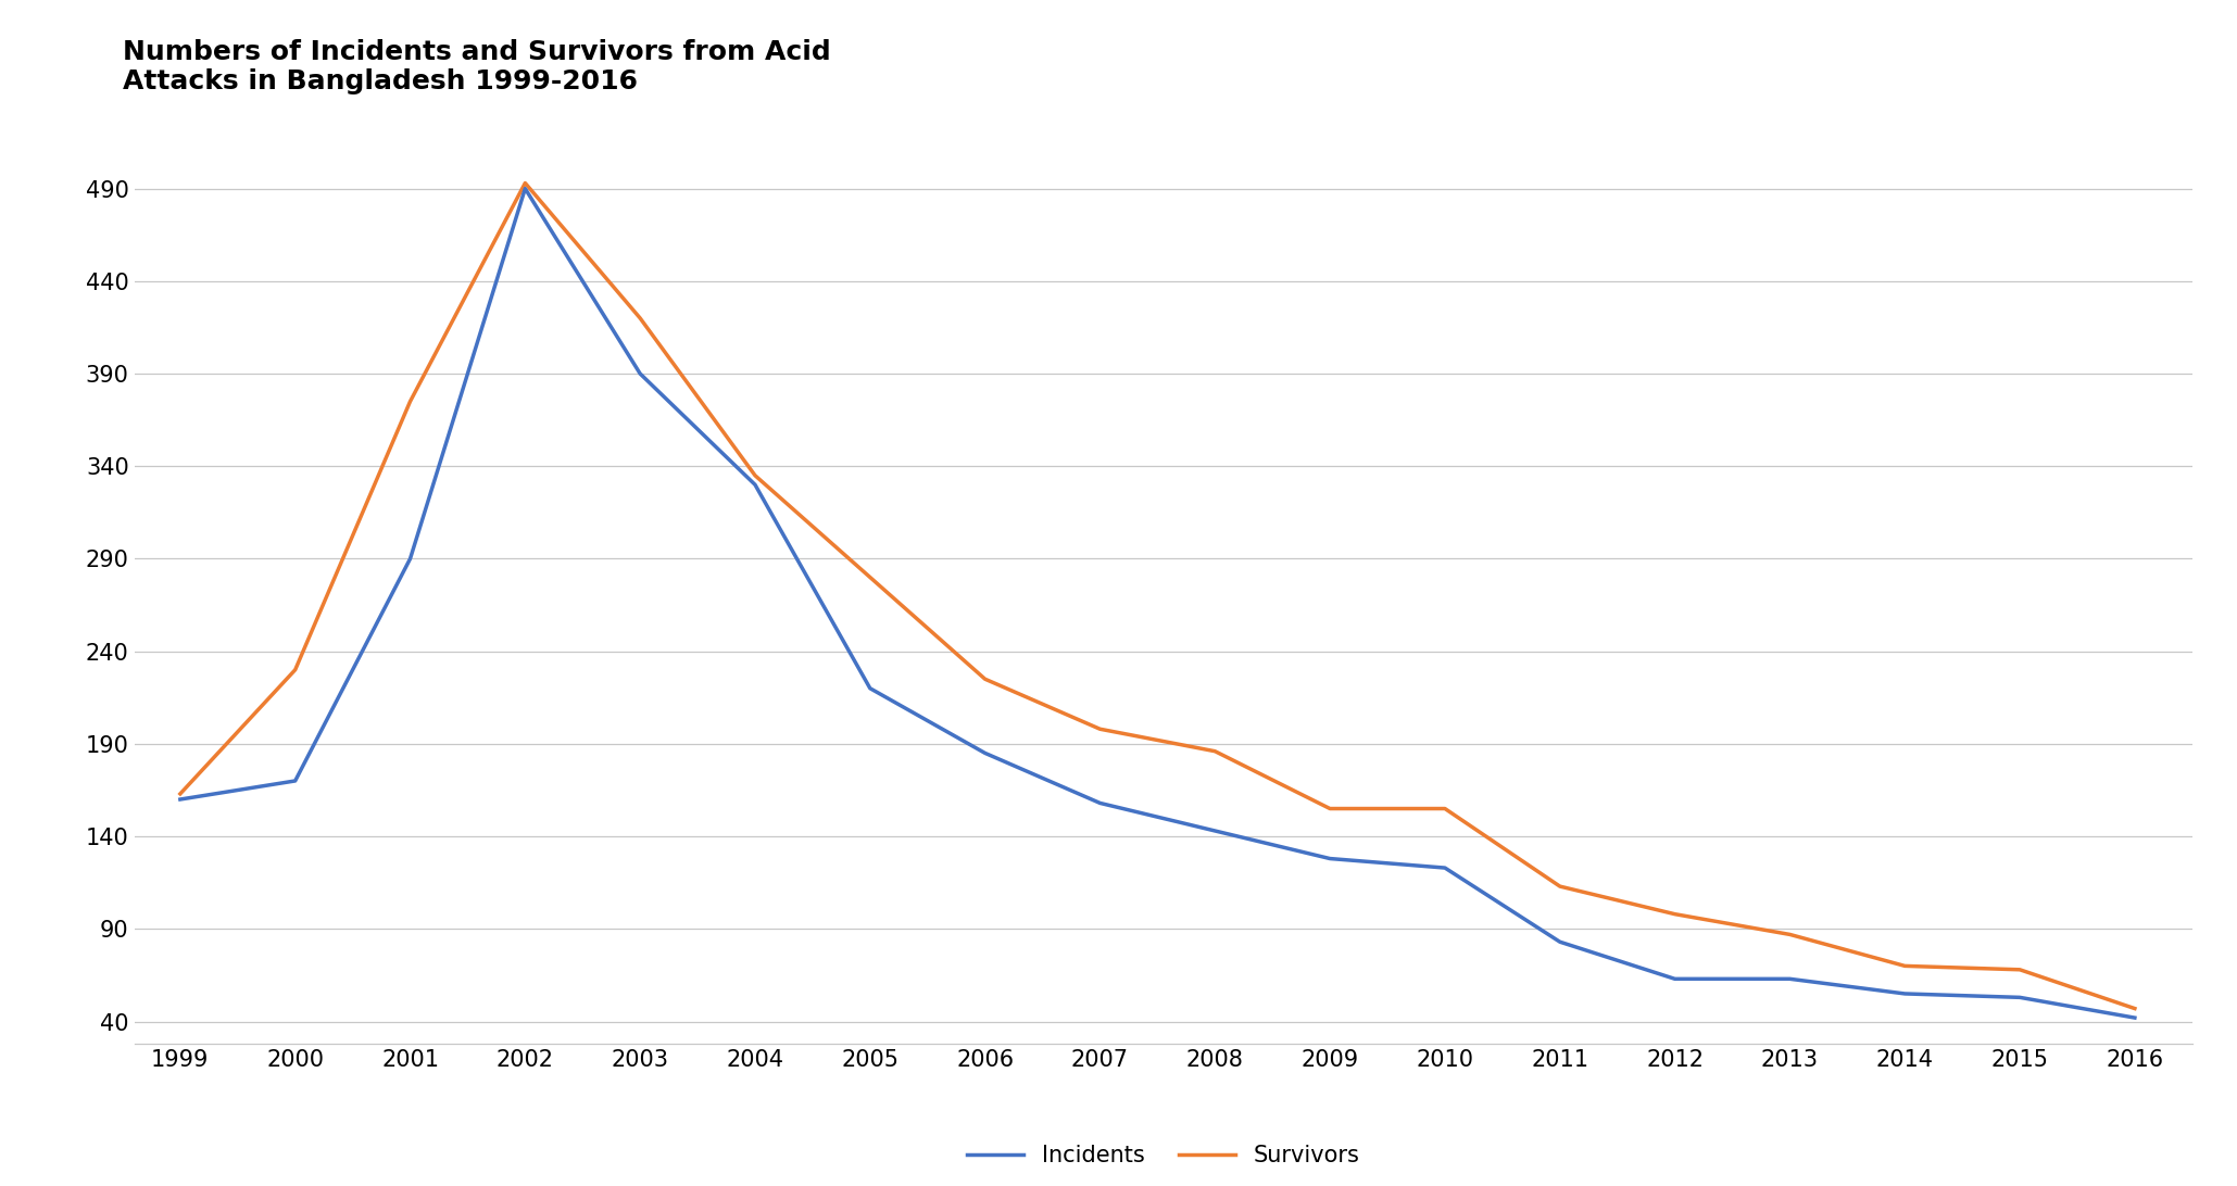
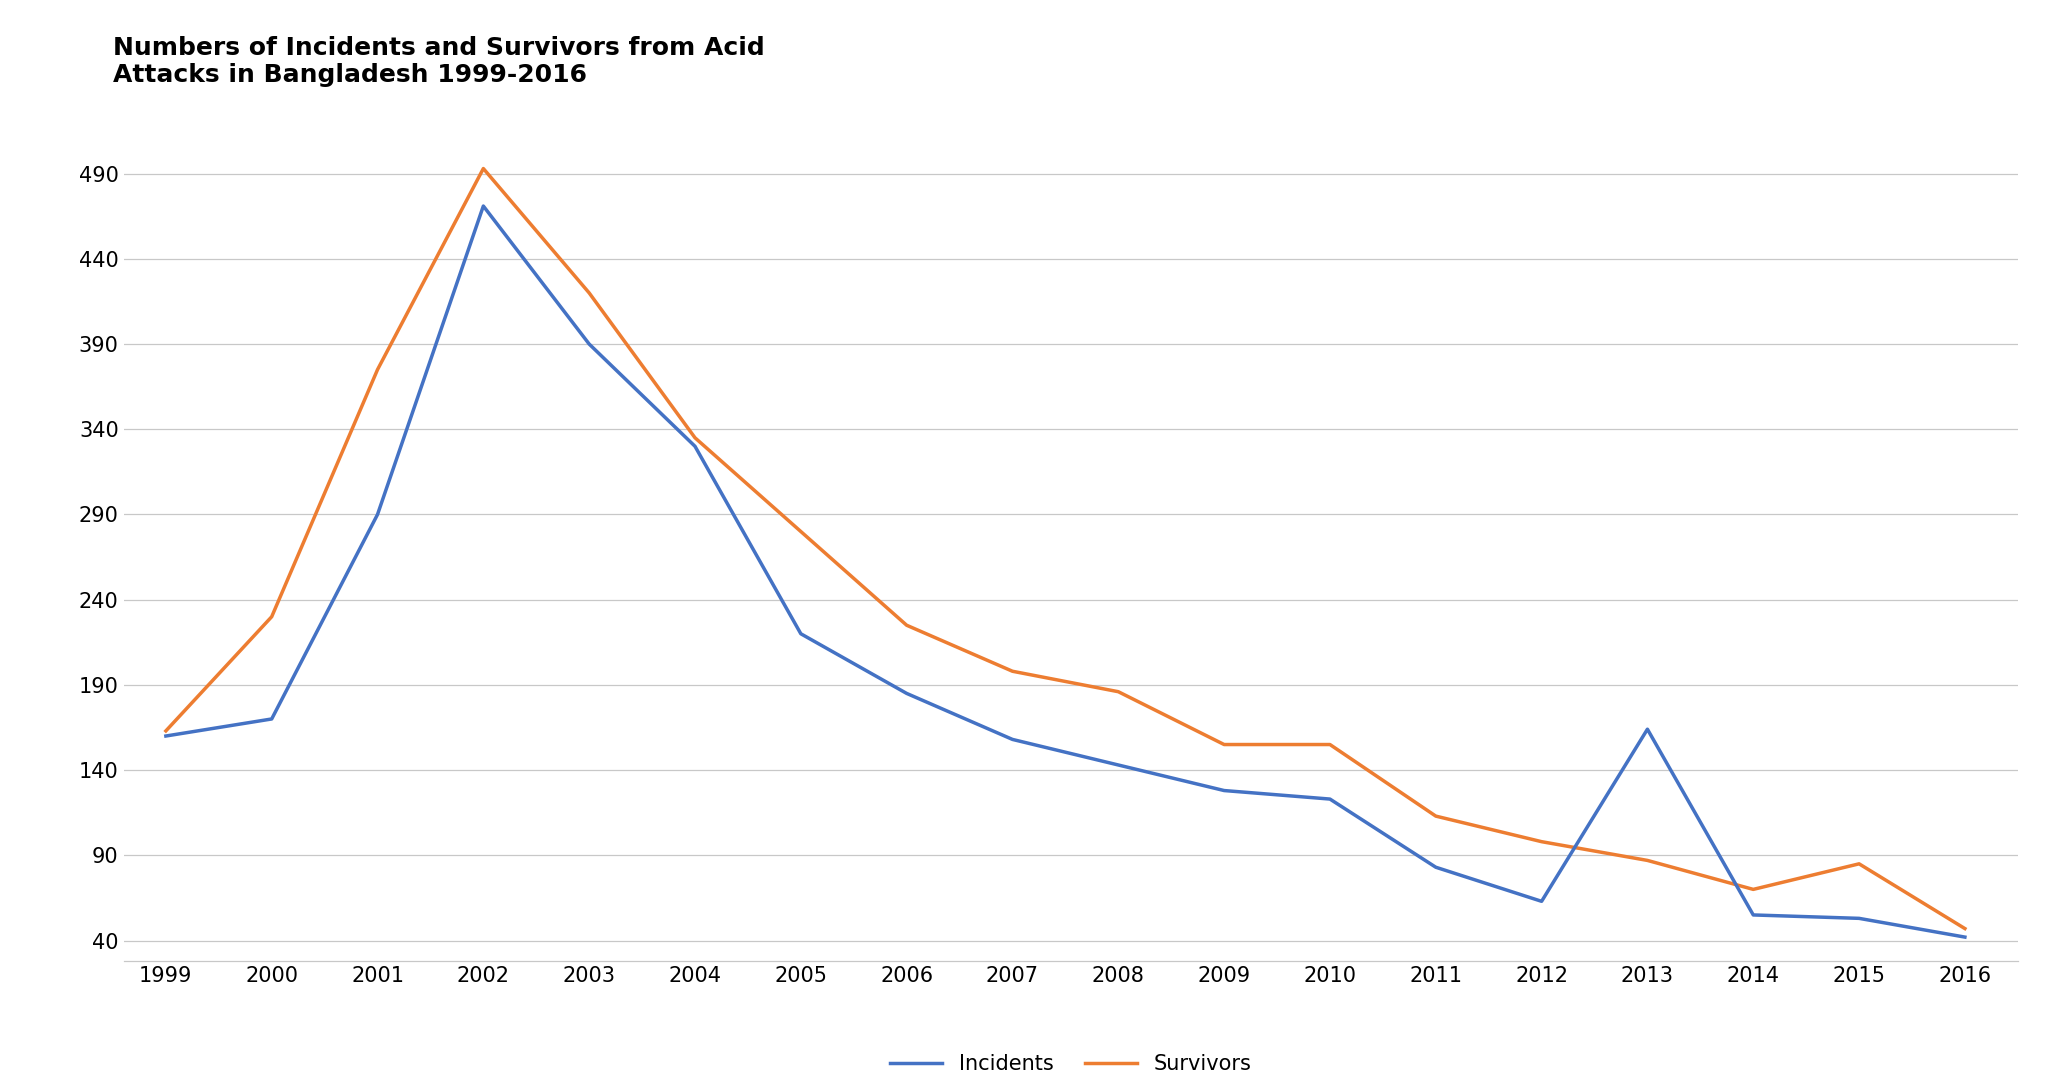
Incidents/2002: 490 -> 471
Incidents/2013: 63 -> 164
Survivors/2015: 68 -> 85
